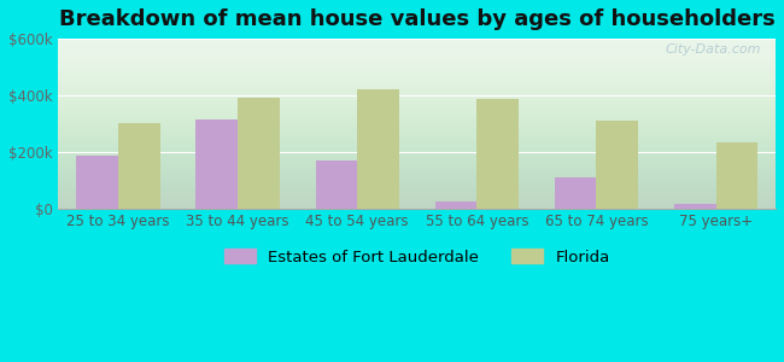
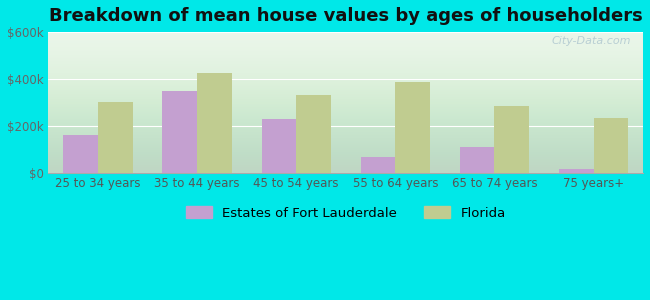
Estates of Fort Lauderdale/25 to 34 years: $185k -> $160k
Estates of Fort Lauderdale/35 to 44 years: $315k -> $350k
Florida/35 to 44 years: $390k -> $425k
Estates of Fort Lauderdale/45 to 54 years: $170k -> $230k
Florida/45 to 54 years: $420k -> $330k
Estates of Fort Lauderdale/55 to 64 years: $25k -> $65k
Florida/65 to 74 years: $310k -> $285k
